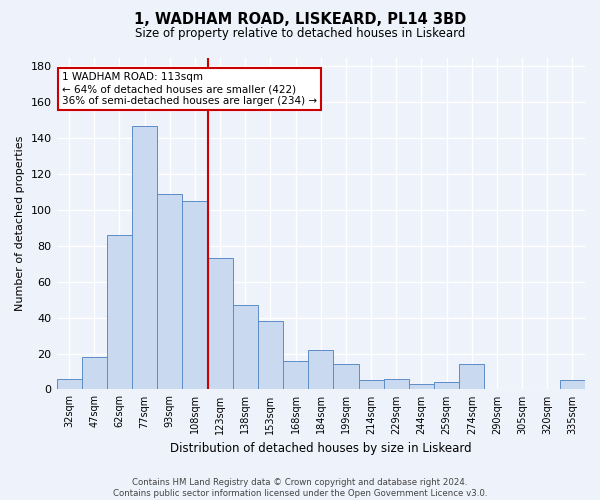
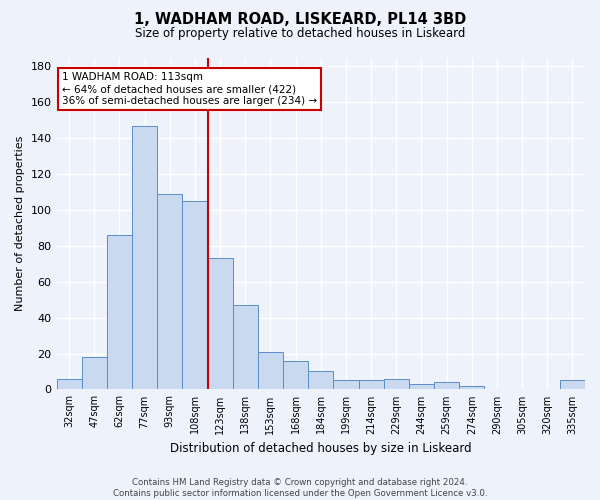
153sqm: 38 -> 21
184sqm: 22 -> 10
199sqm: 14 -> 5
274sqm: 14 -> 2
